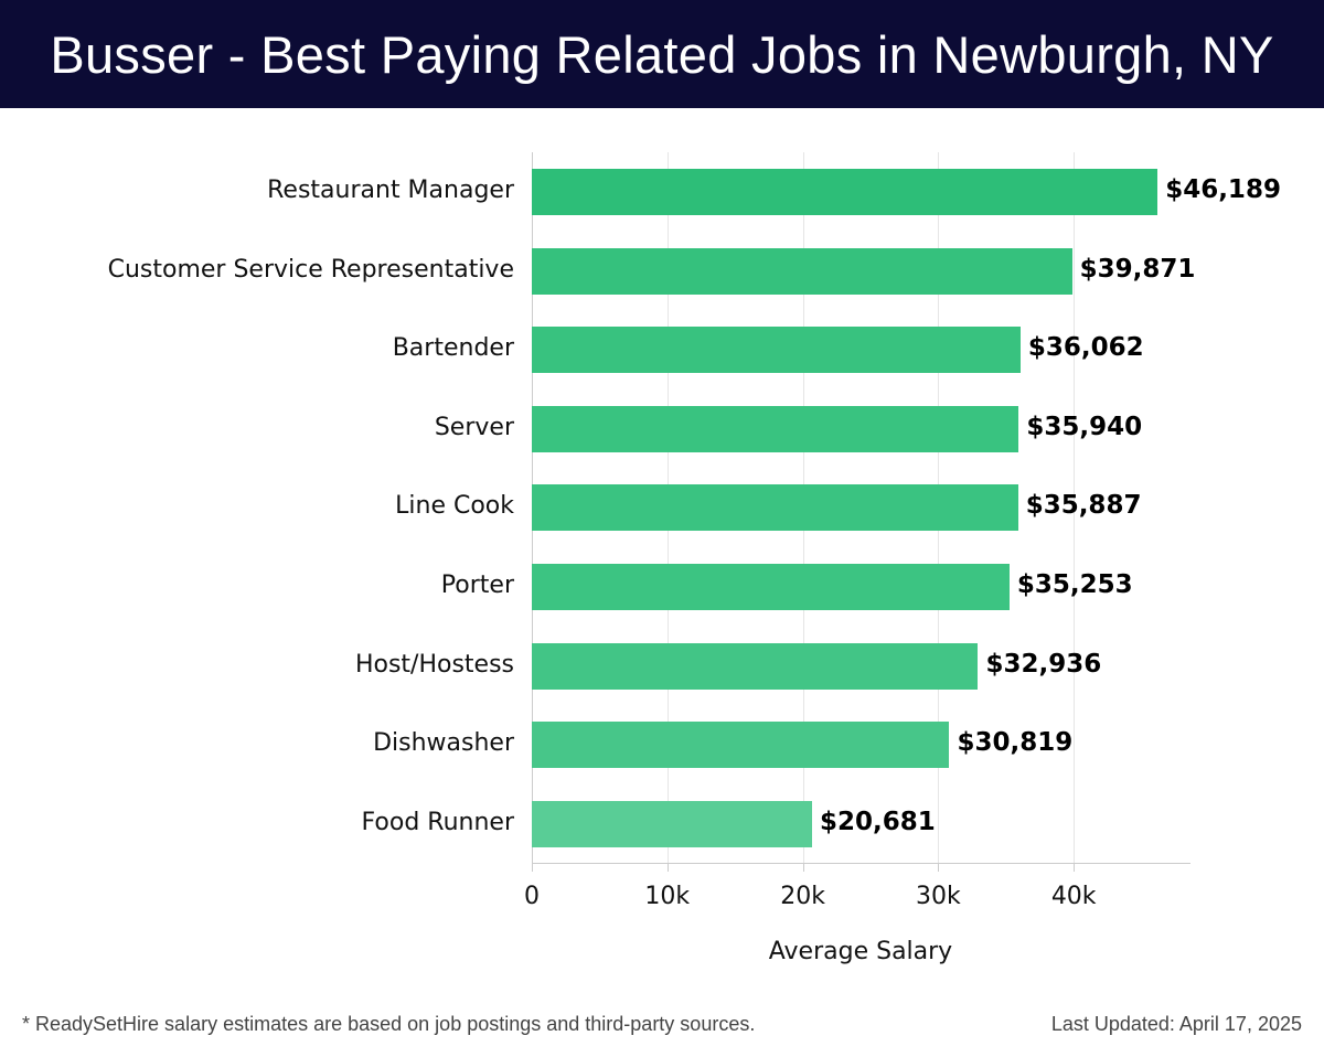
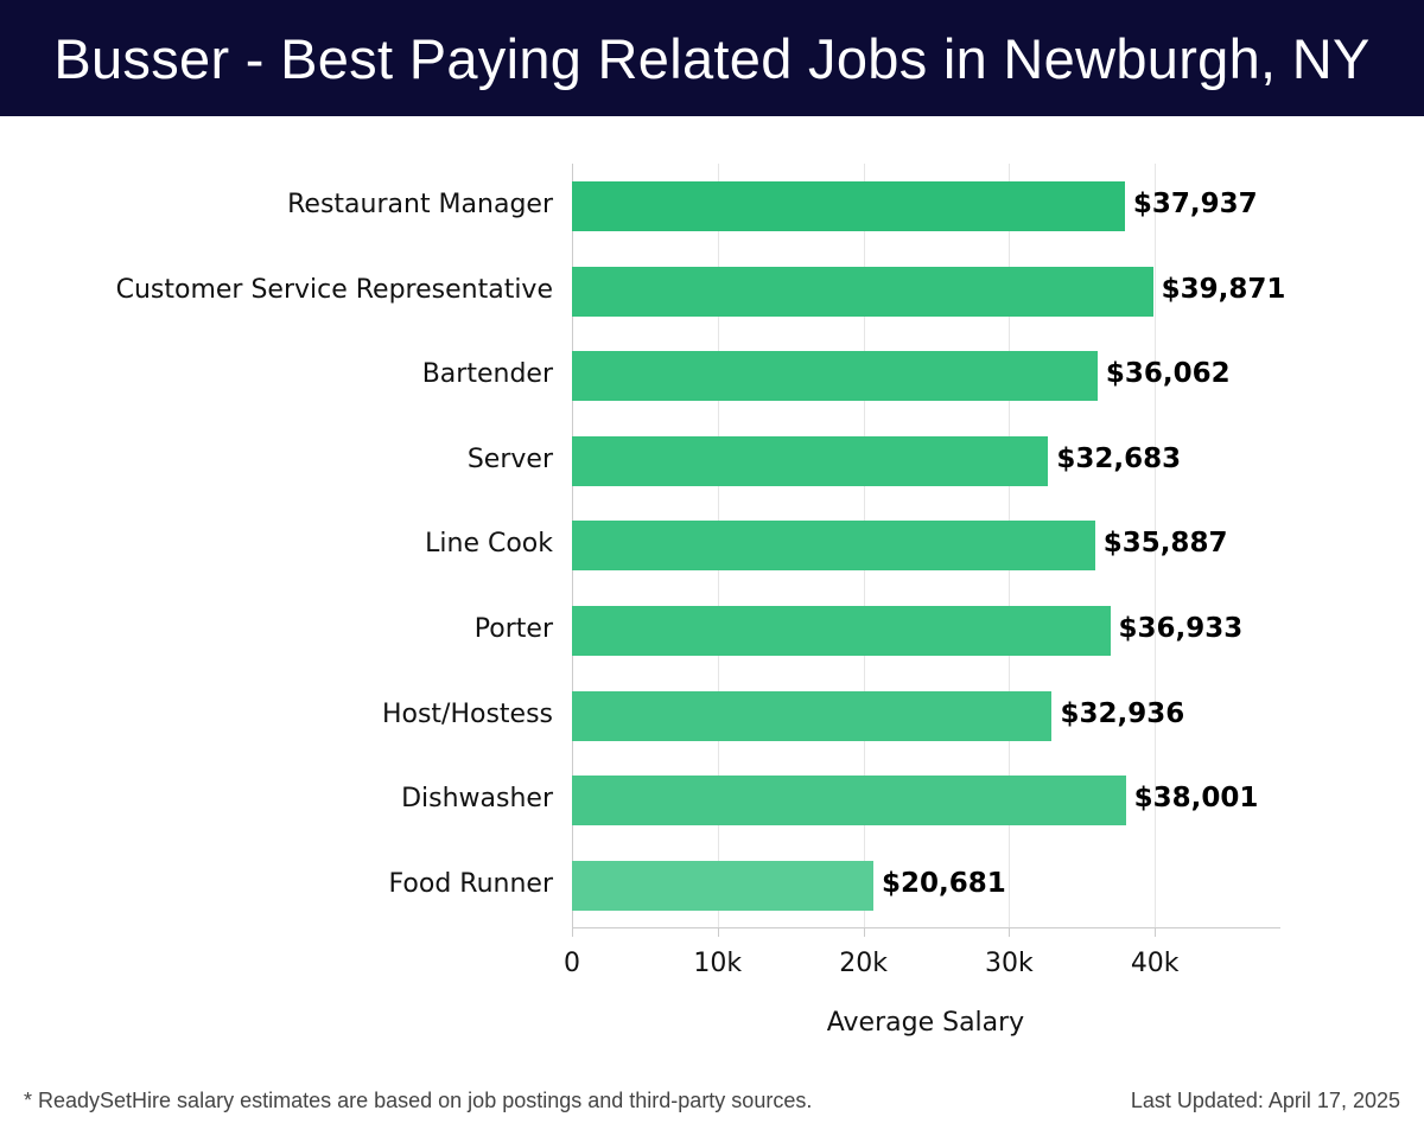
Restaurant Manager: $46,189 -> $37,937
Server: $35,940 -> $32,683
Porter: $35,253 -> $36,933
Dishwasher: $30,819 -> $38,001
